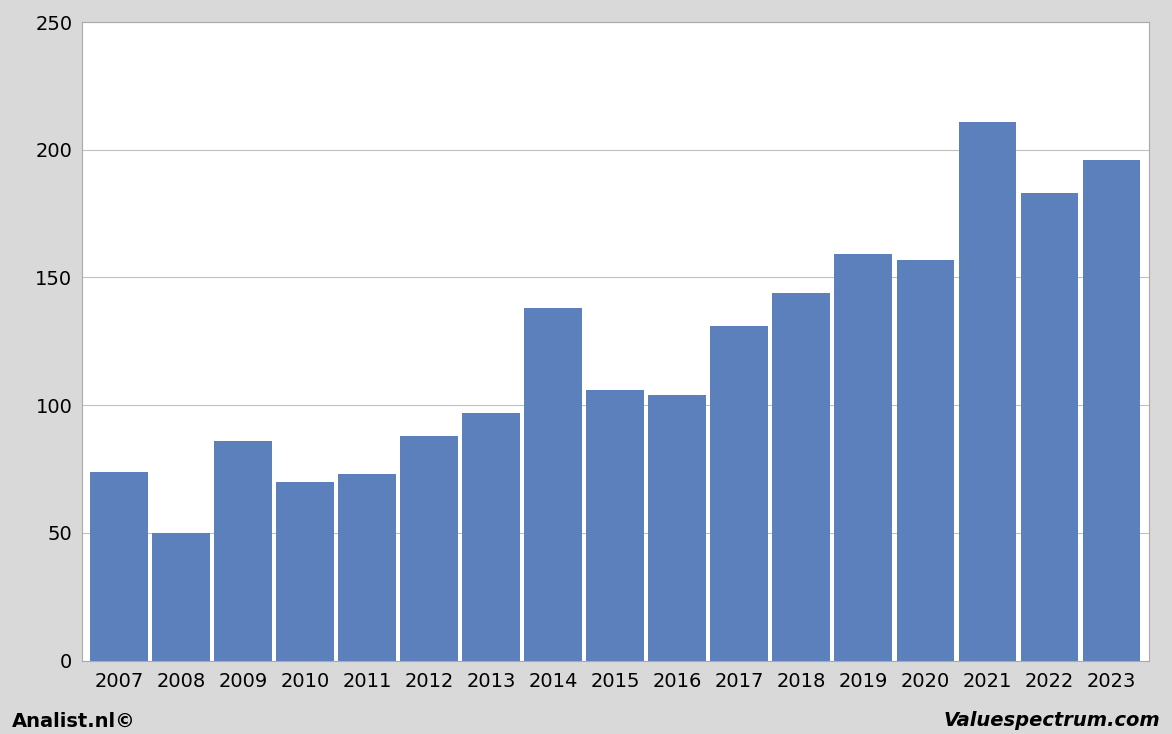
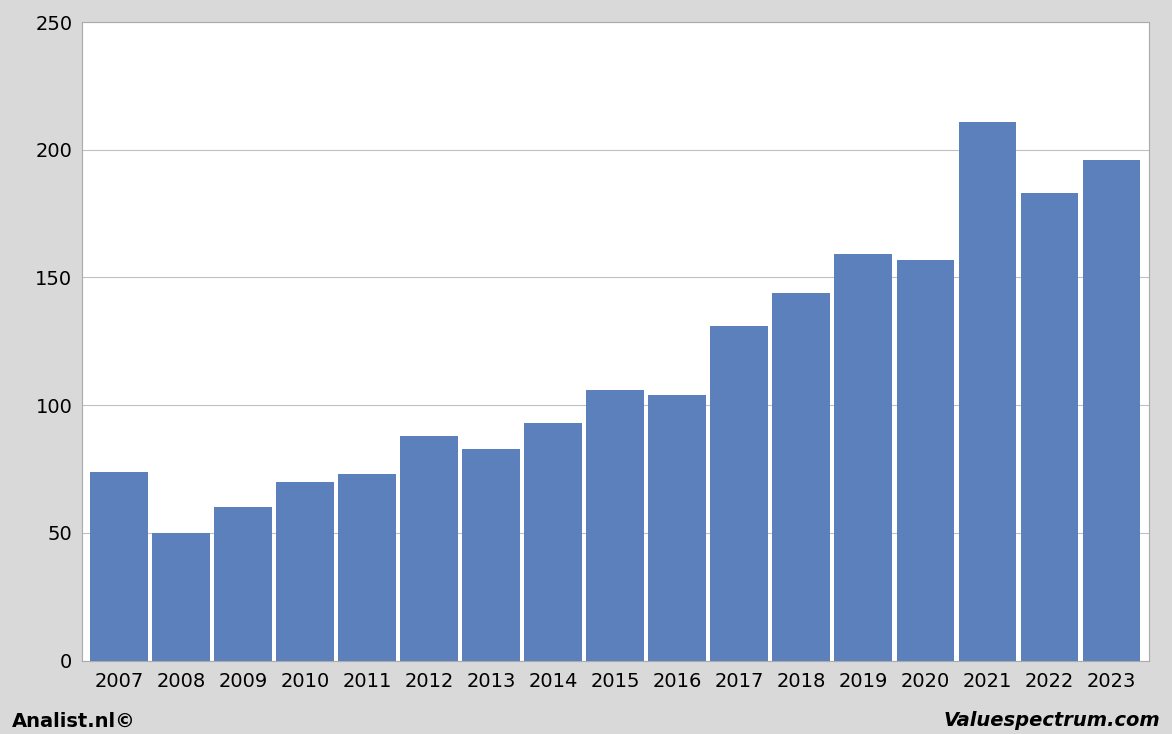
2009: 86 -> 60
2013: 97 -> 83
2014: 138 -> 93
